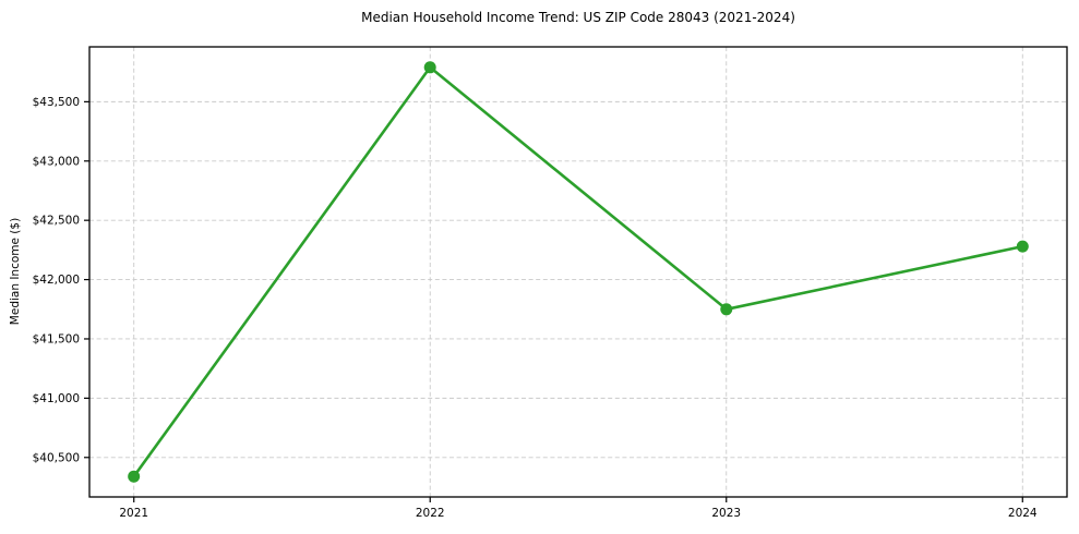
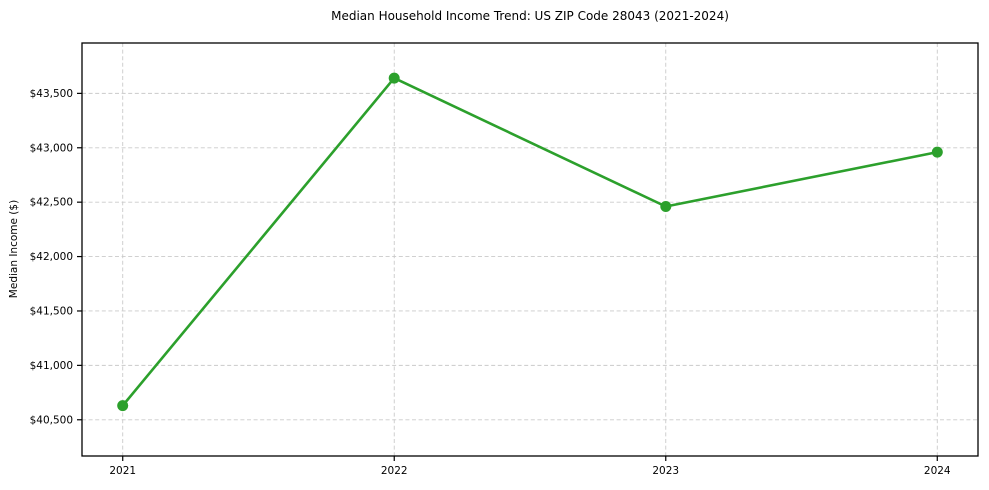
2021: $40340 -> $40630
2022: $43790 -> $43640
2023: $41750 -> $42460
2024: $42280 -> $42960
